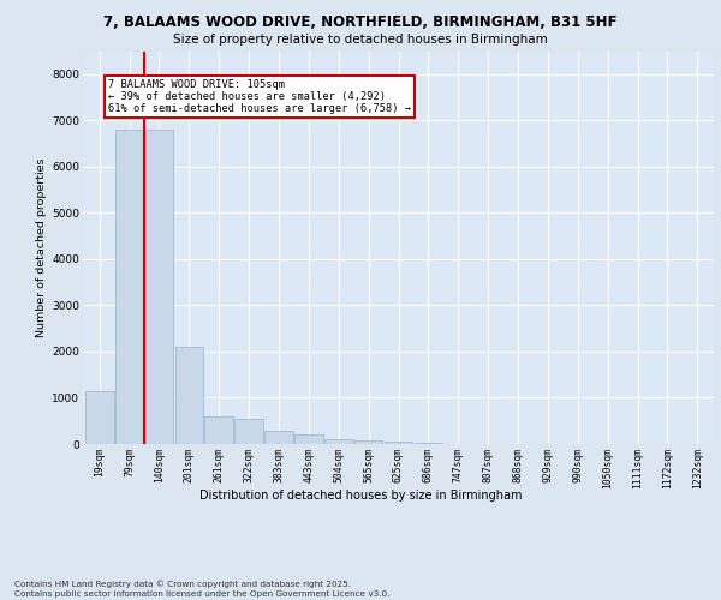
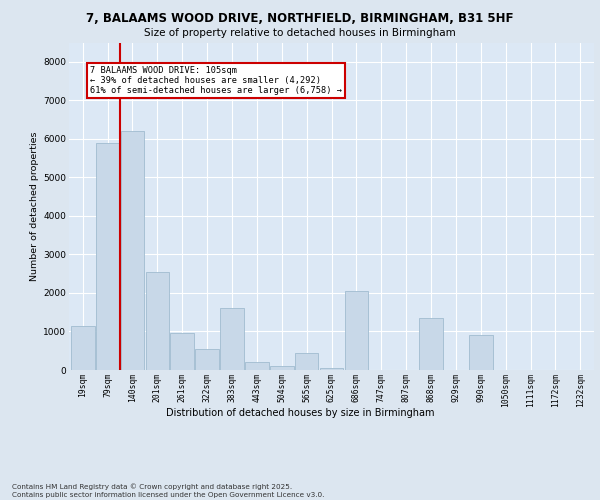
79sqm: 6800 -> 5900
140sqm: 6800 -> 6200
201sqm: 2100 -> 2550
261sqm: 600 -> 950
383sqm: 280 -> 1600
565sqm: 80 -> 450
686sqm: 20 -> 2050
868sqm: 0 -> 1350
990sqm: 0 -> 900
